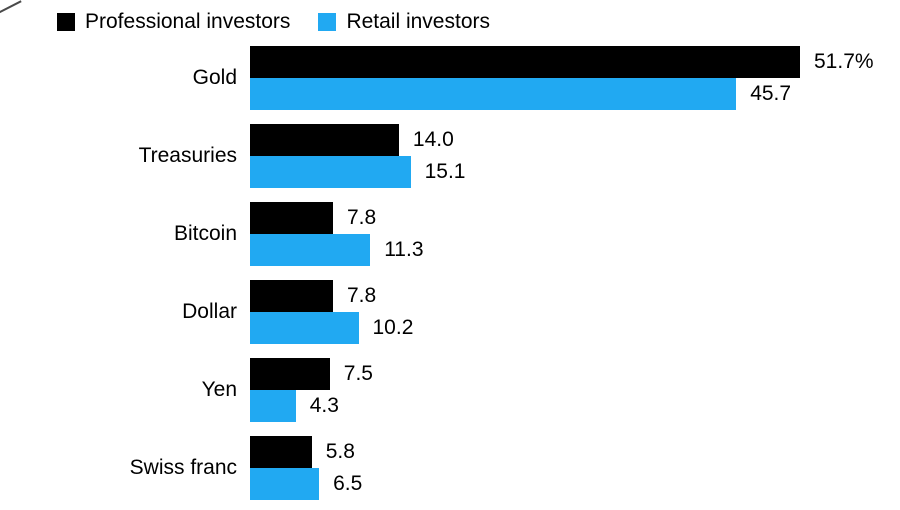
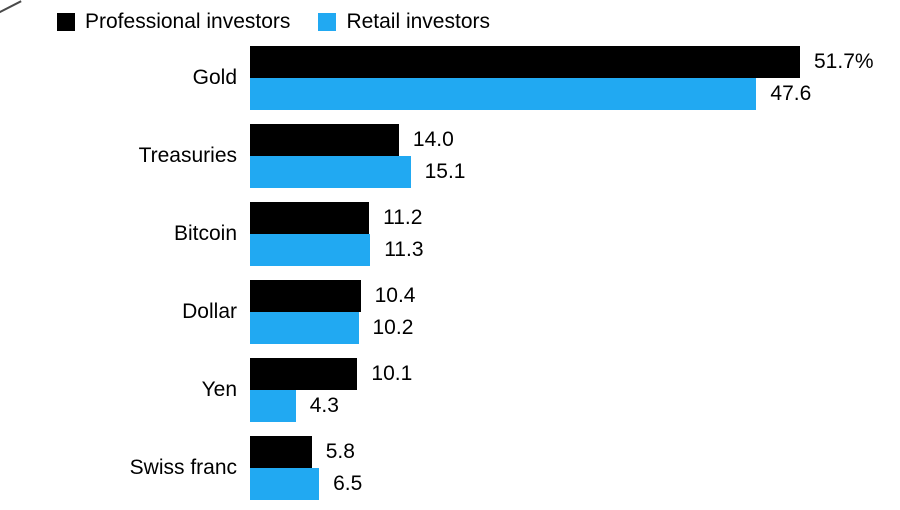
Retail investors/Gold: 45.7 -> 47.6
Professional investors/Bitcoin: 7.8 -> 11.2
Professional investors/Dollar: 7.8 -> 10.4
Professional investors/Yen: 7.5 -> 10.1
